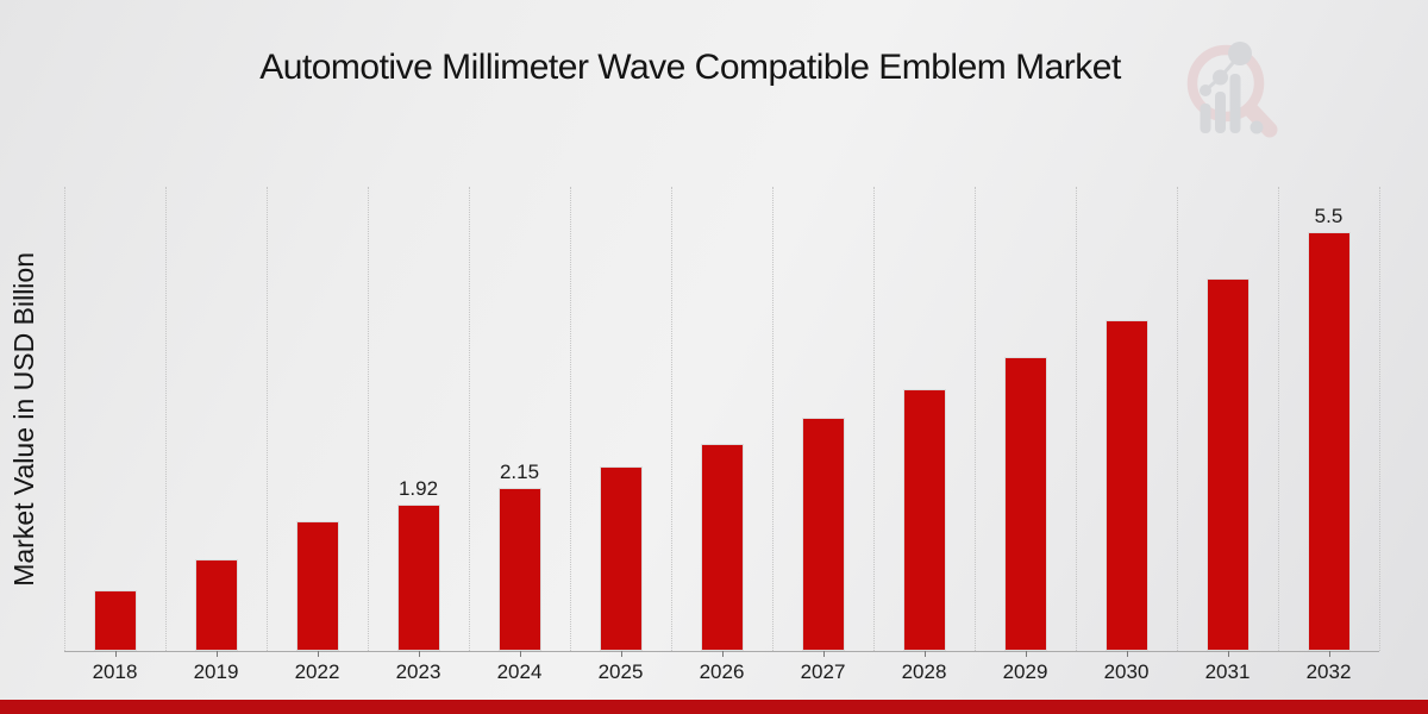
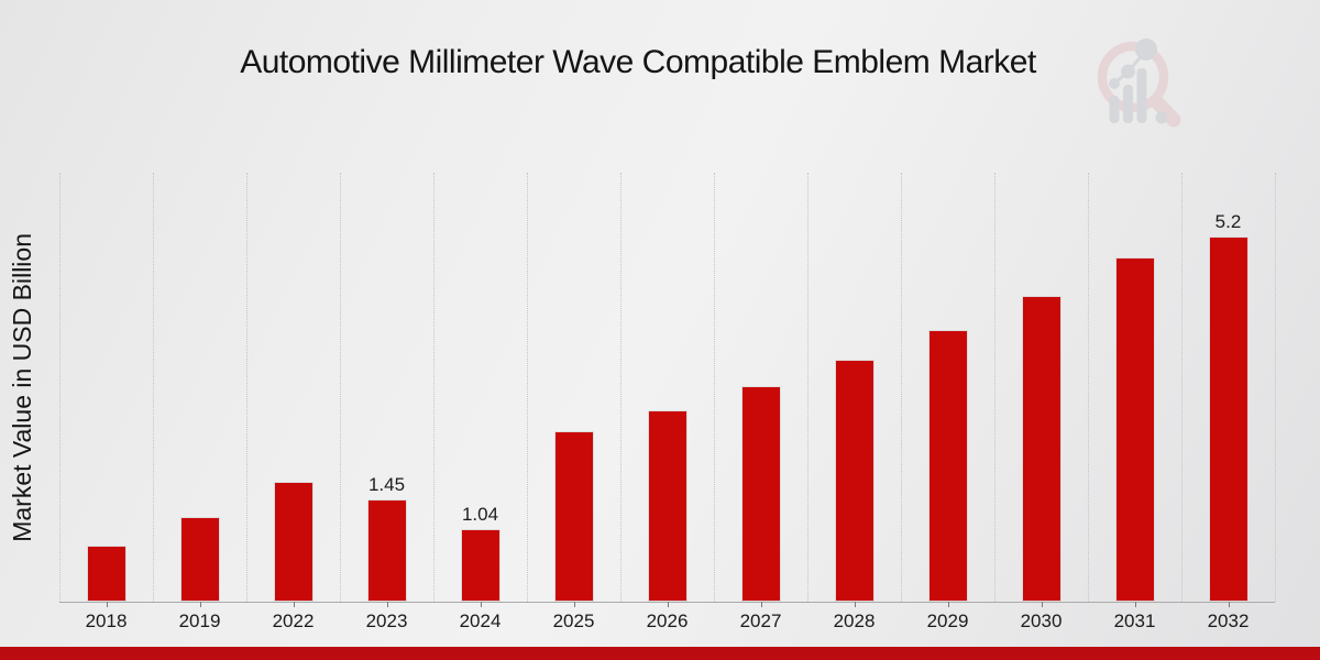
2023: 1.92 -> 1.45
2024: 2.15 -> 1.04
2032: 5.5 -> 5.2
